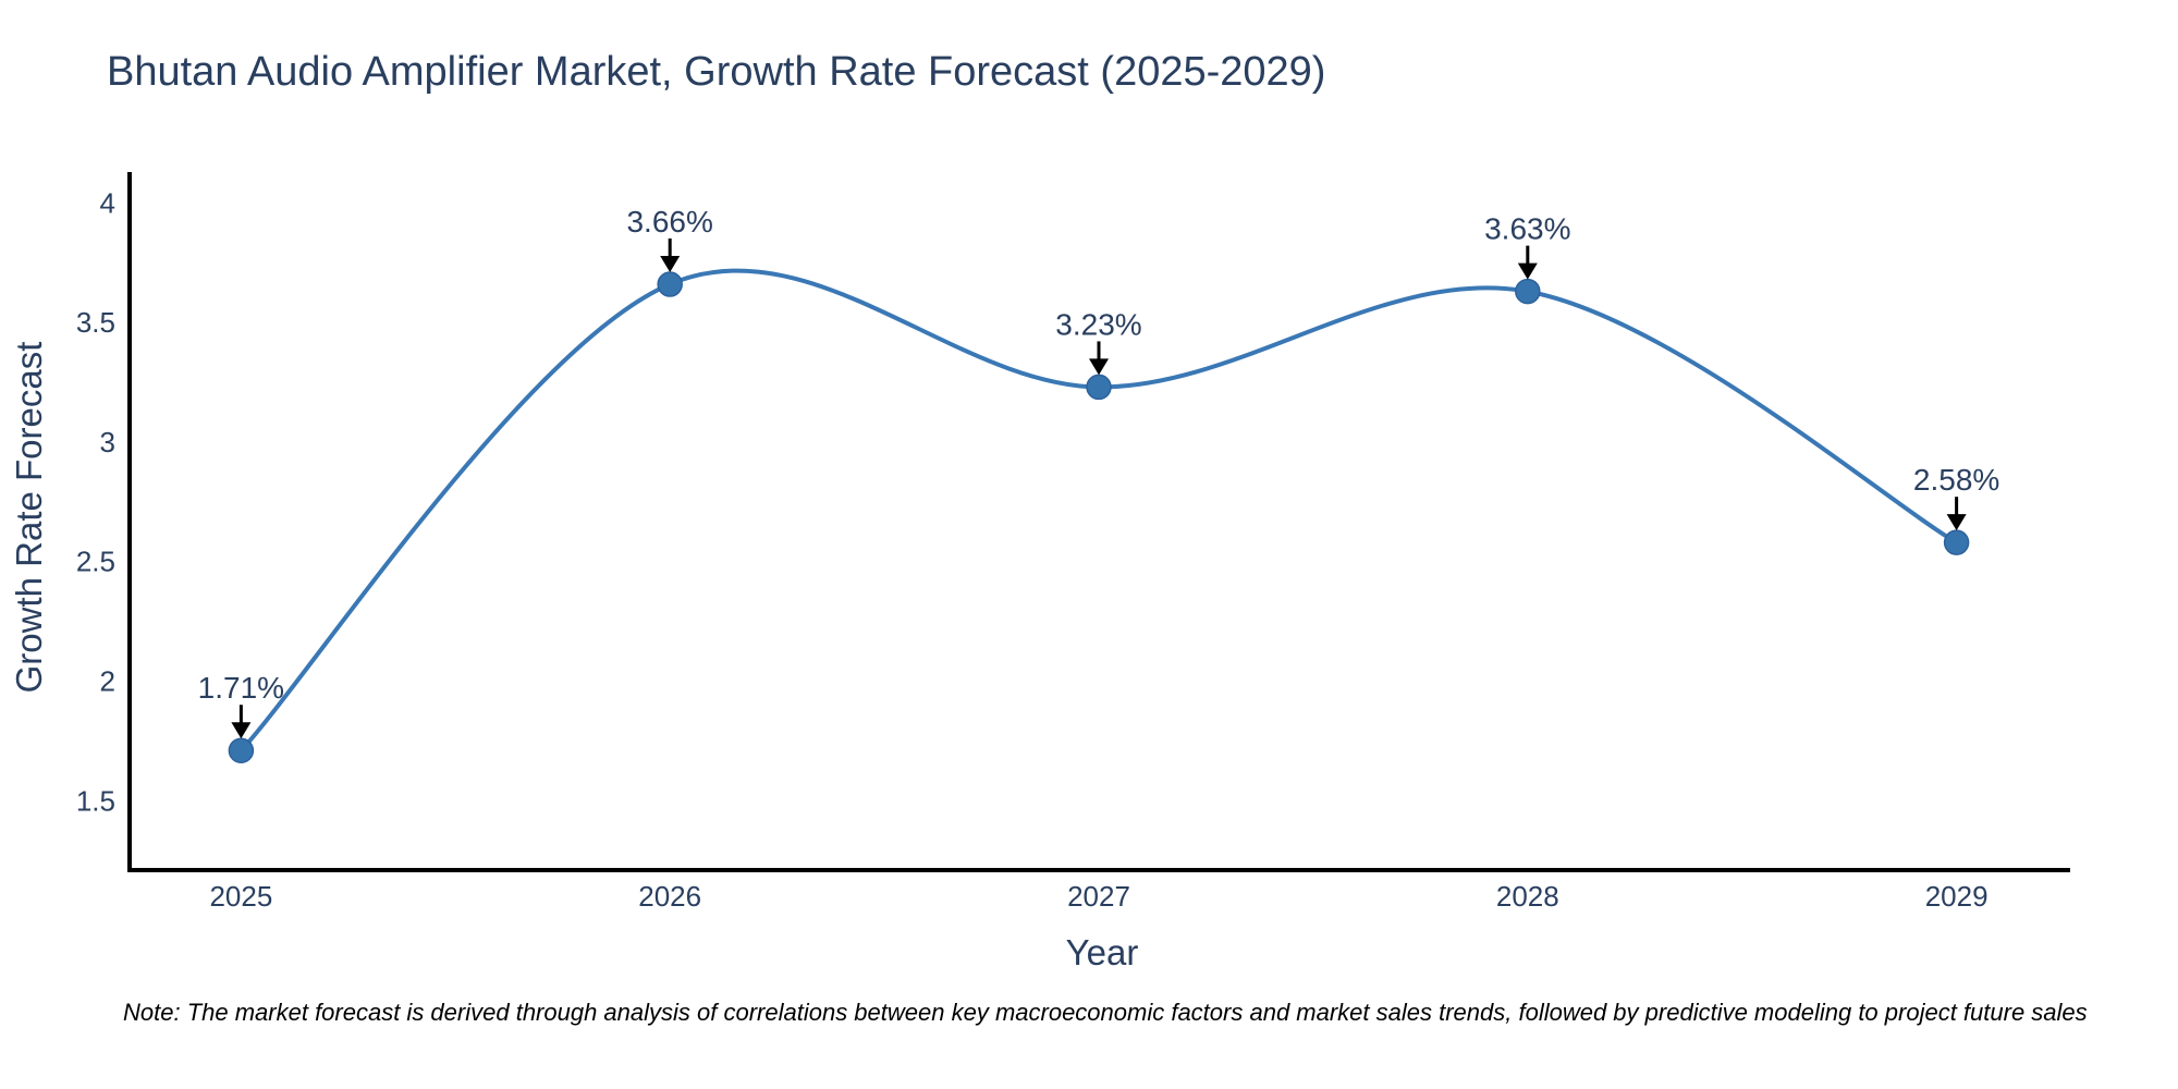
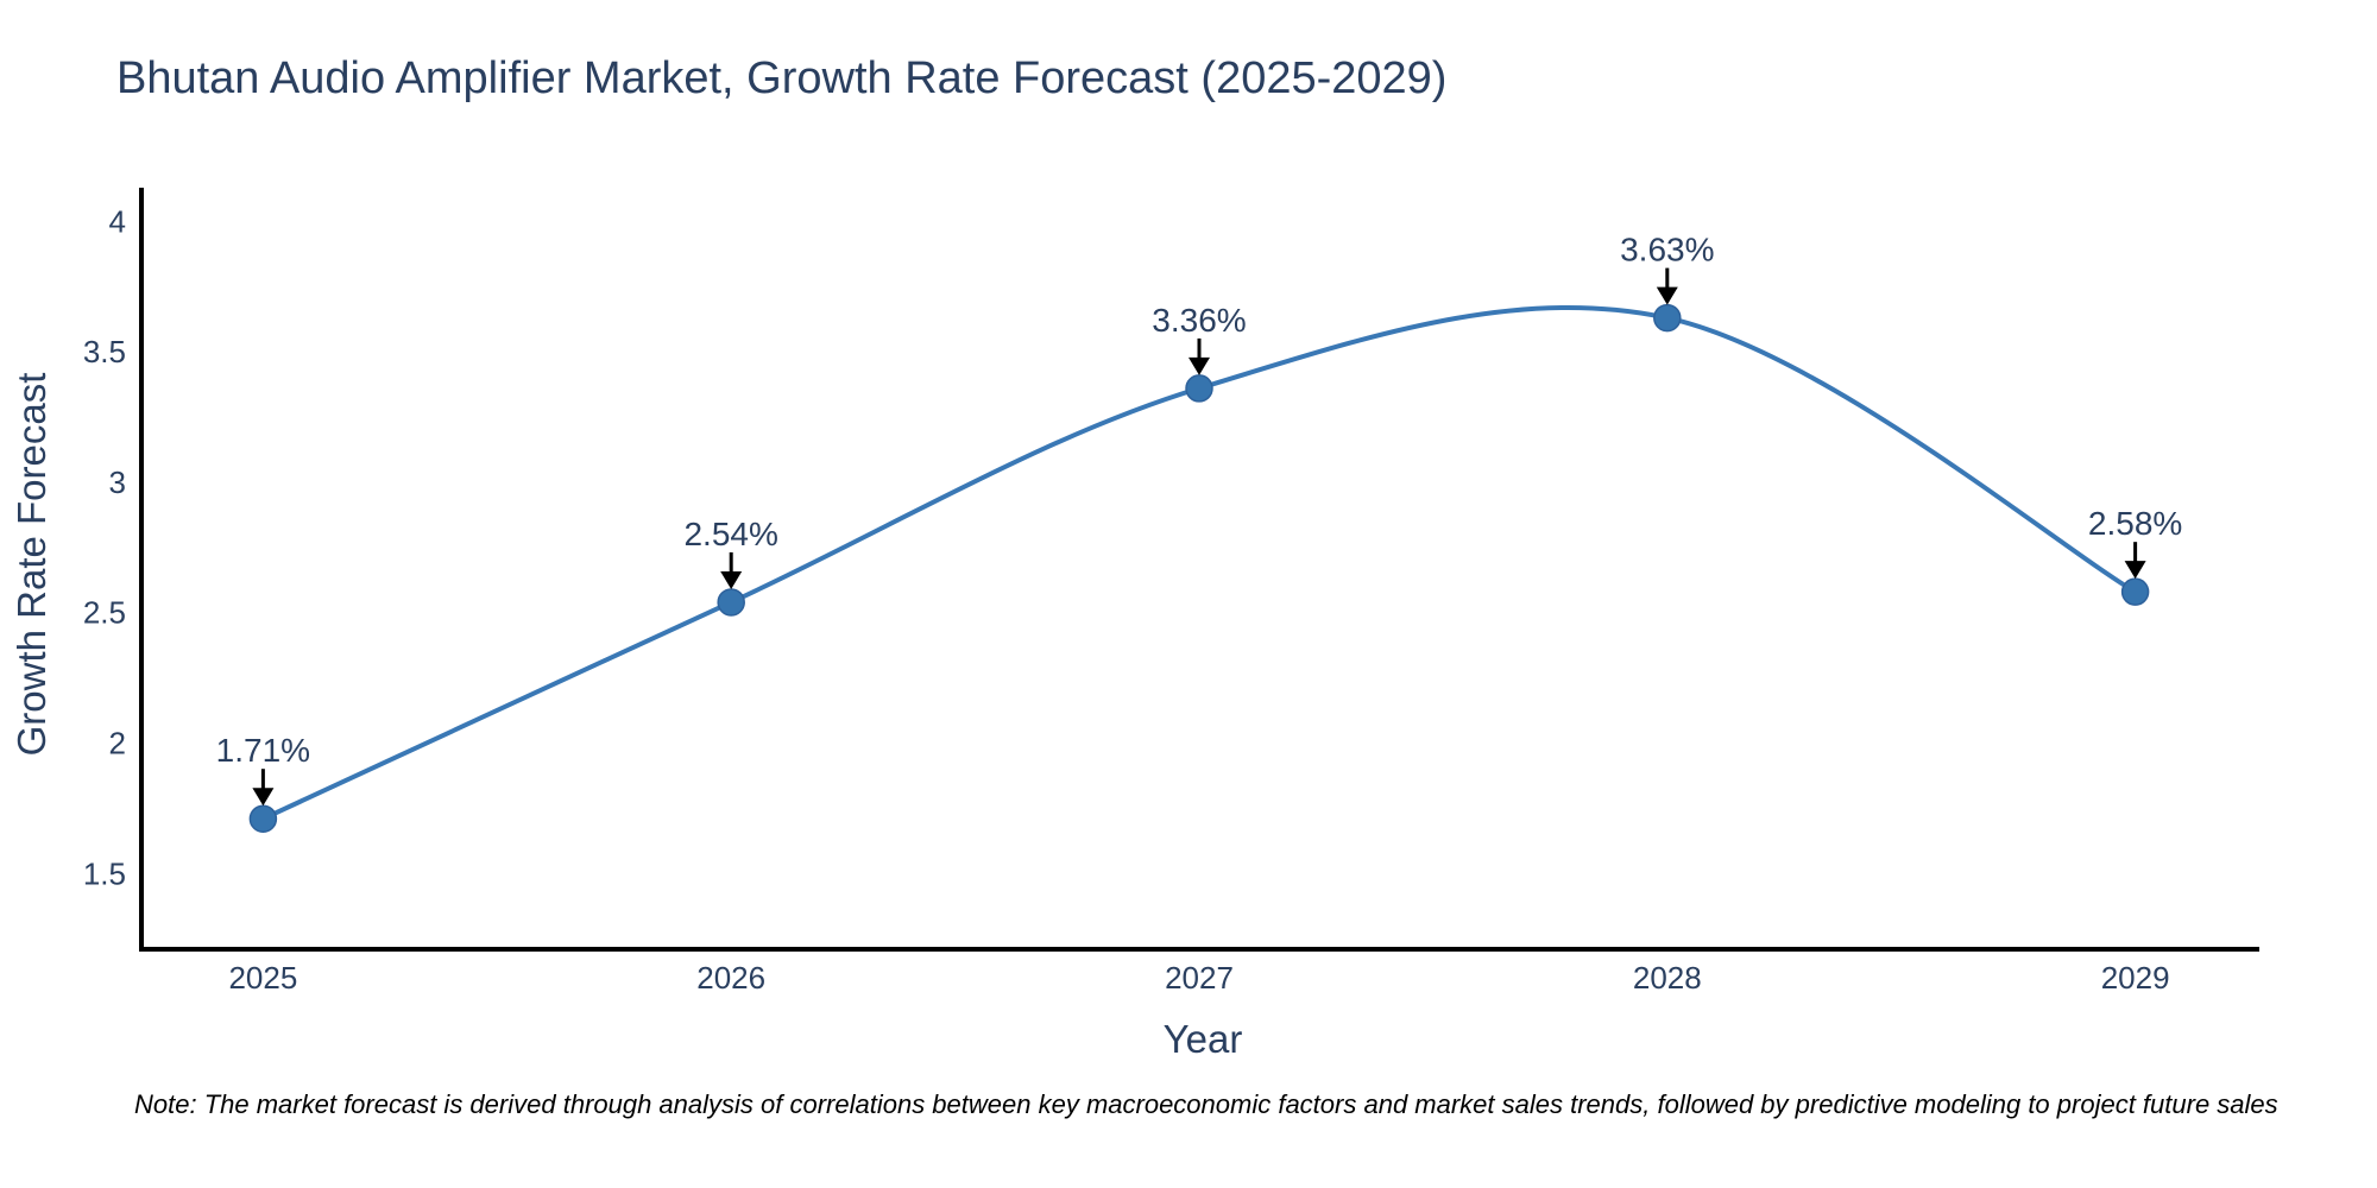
2026: 3.66% -> 2.54%
2027: 3.23% -> 3.36%
